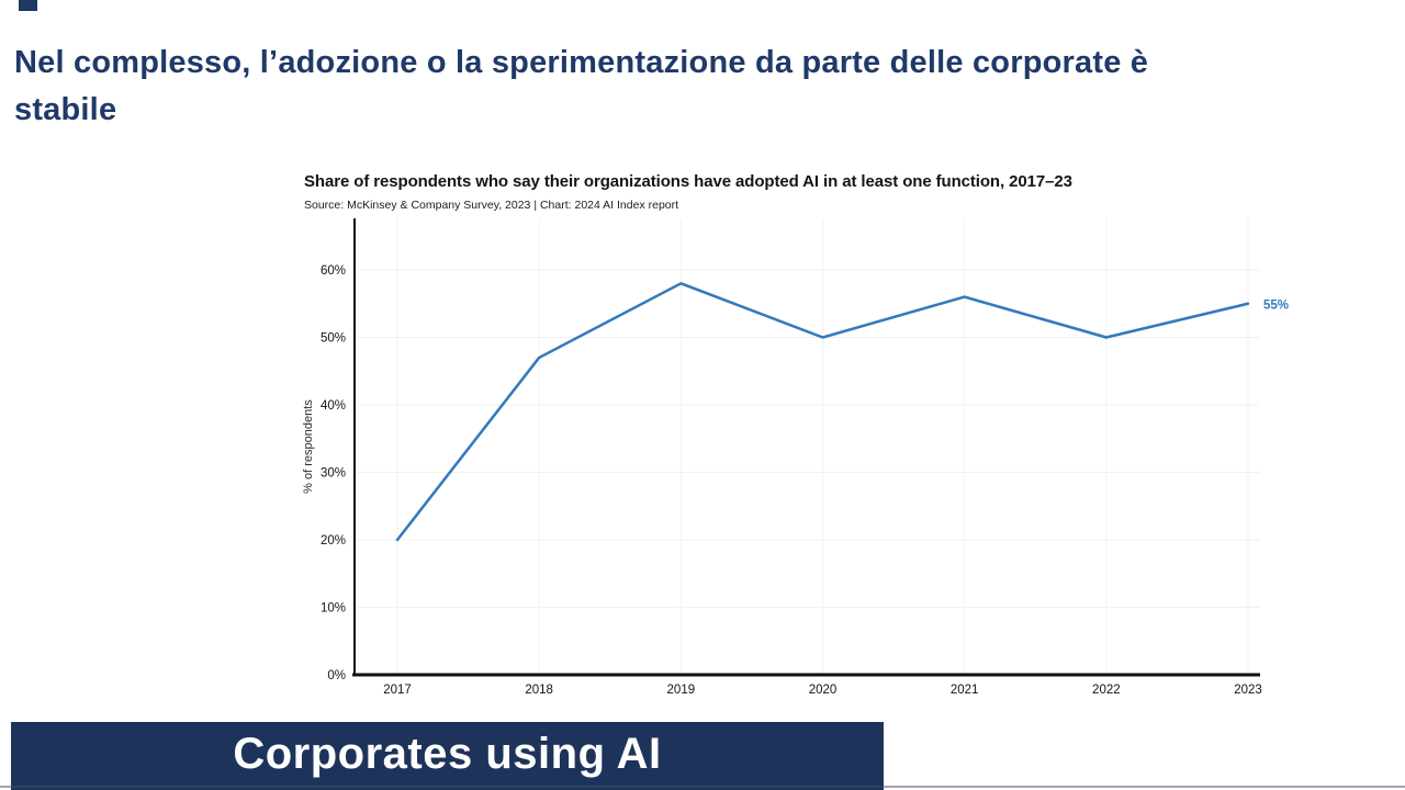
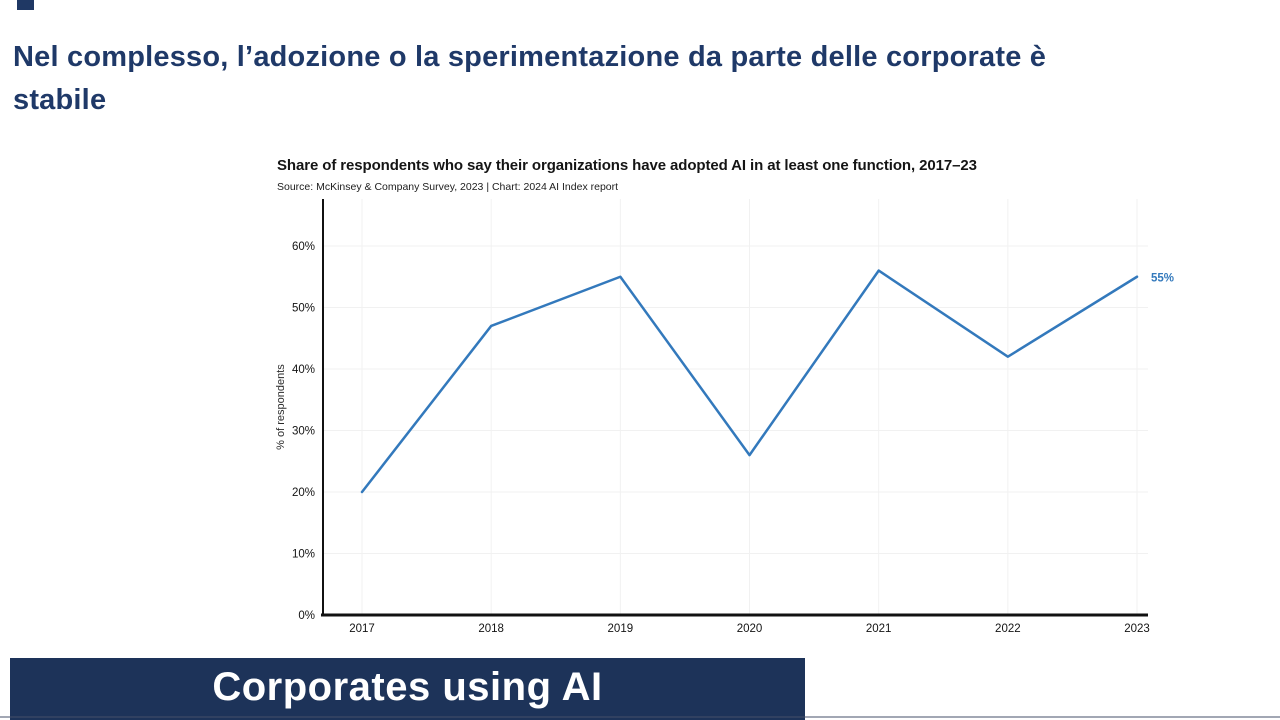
2019: 58% -> 55%
2020: 50% -> 26%
2022: 50% -> 42%
